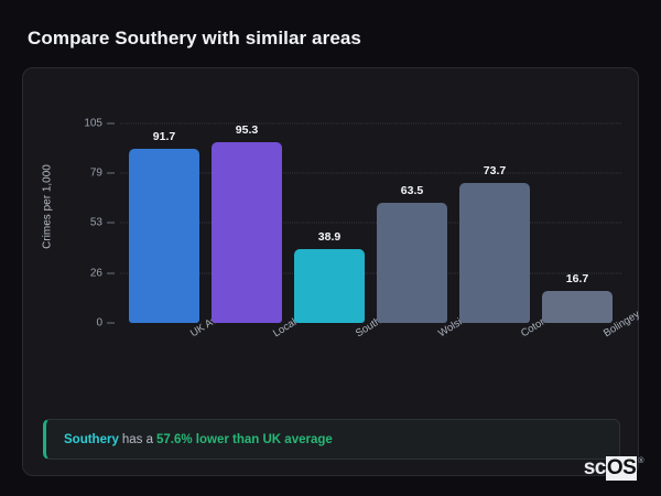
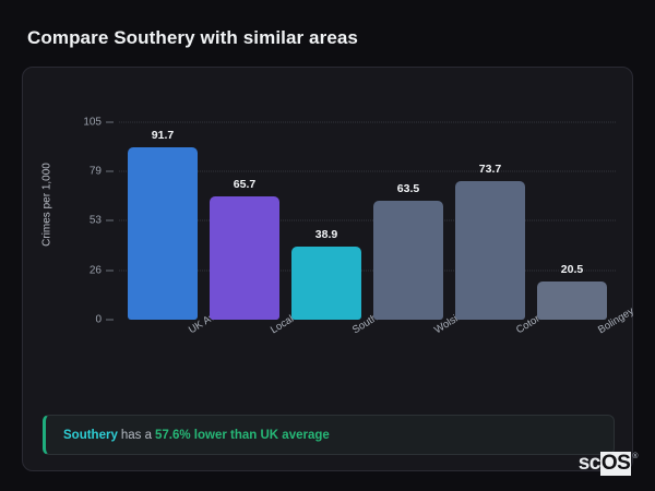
Local Area: 95.3 -> 65.7
Bolingey: 16.7 -> 20.5
